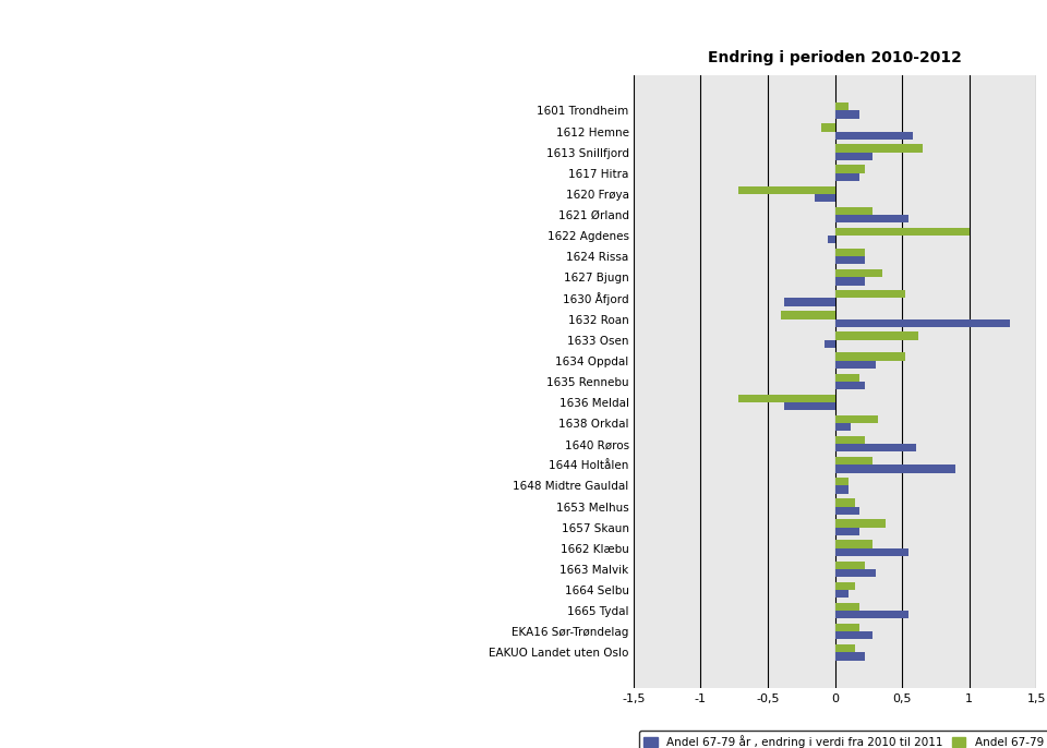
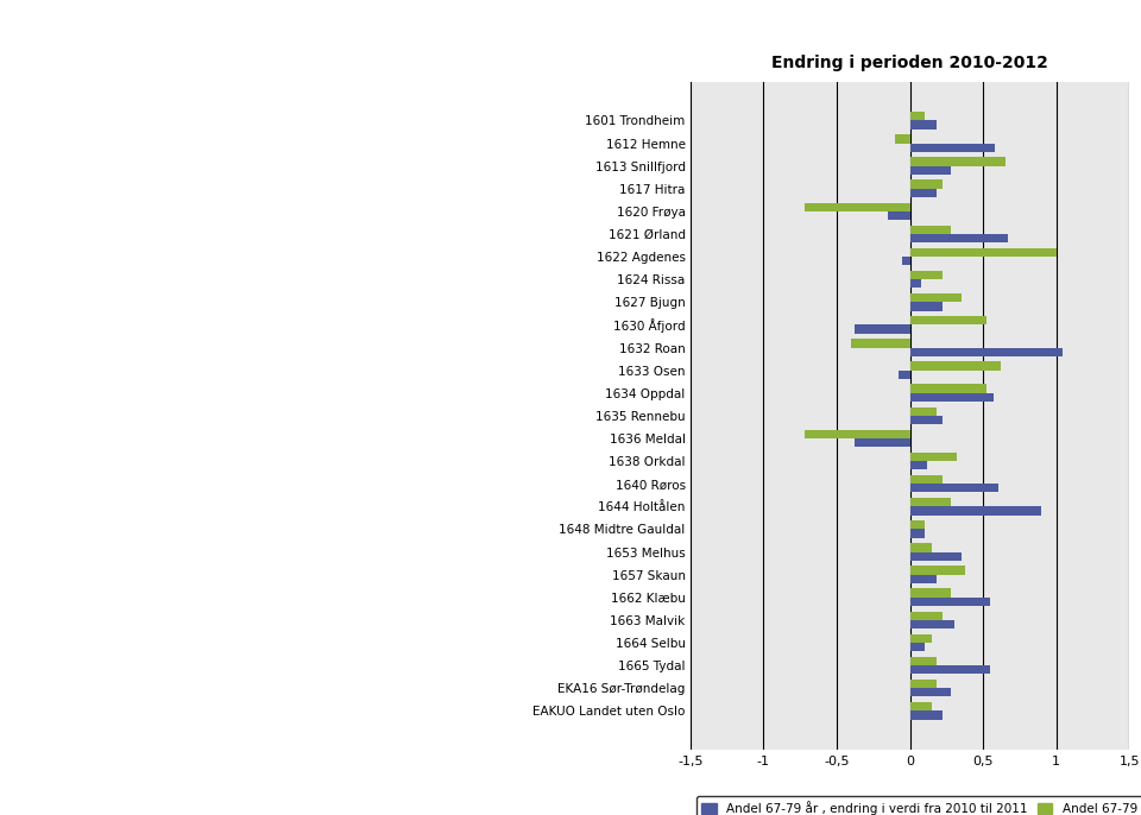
Andel 67-79 år , endring i verdi fra 2010 til 2011/1621 Ørland: 0,55 -> 0,67
Andel 67-79 år , endring i verdi fra 2010 til 2011/1624 Rissa: 0,22 -> 0,08
Andel 67-79 år , endring i verdi fra 2010 til 2011/1632 Roan: 1,30 -> 1,04
Andel 67-79 år , endring i verdi fra 2010 til 2011/1634 Oppdal: 0,30 -> 0,57
Andel 67-79 år , endring i verdi fra 2010 til 2011/1653 Melhus: 0,18 -> 0,35
